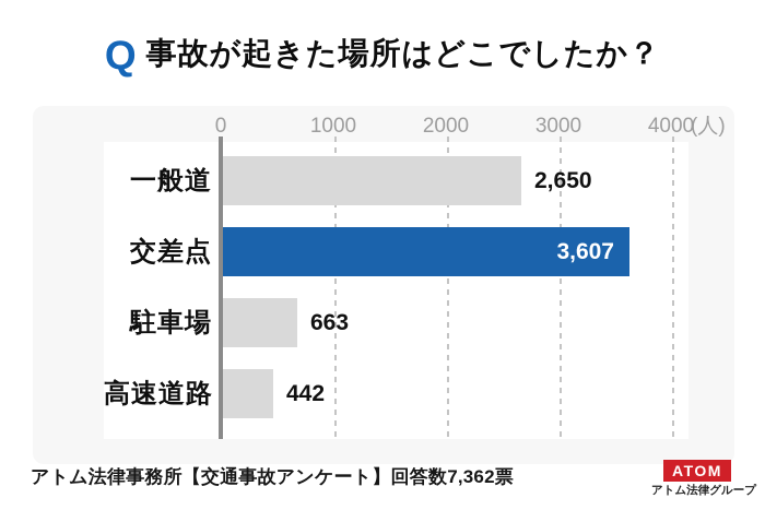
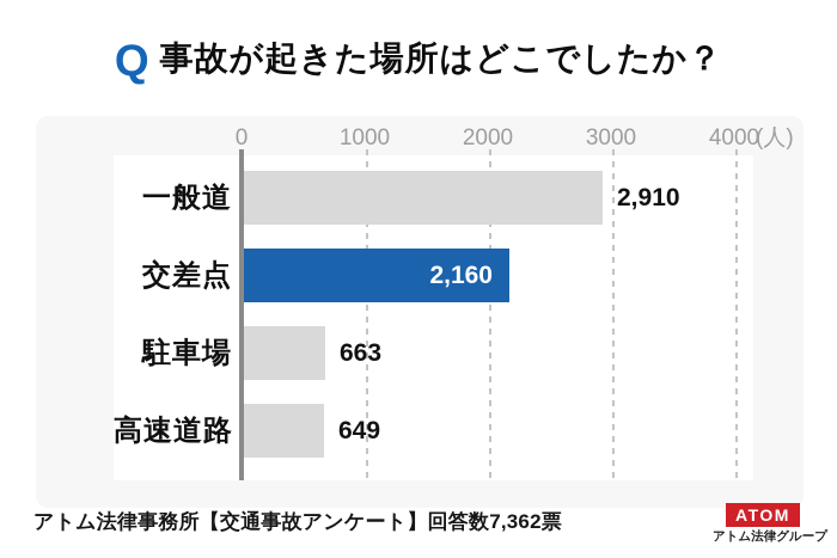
一般道: 2,650 -> 2,910
交差点: 3,607 -> 2,160
高速道路: 442 -> 649
